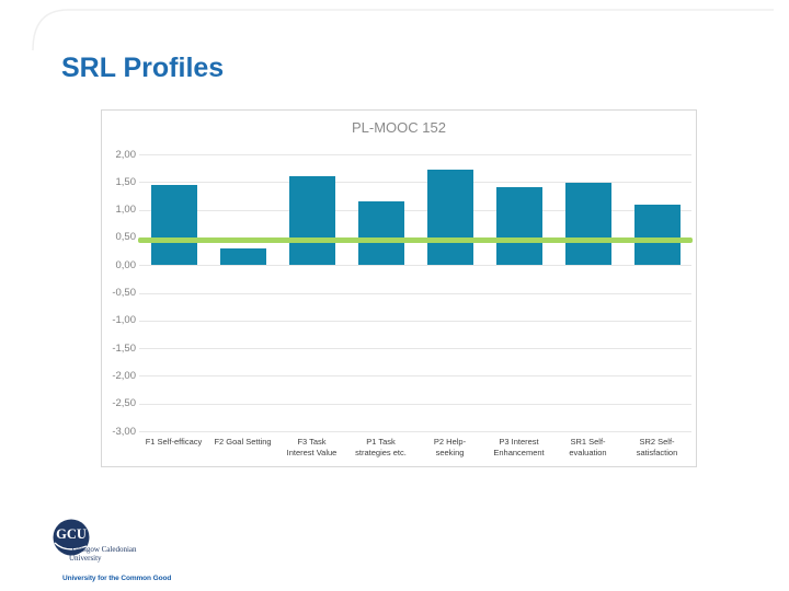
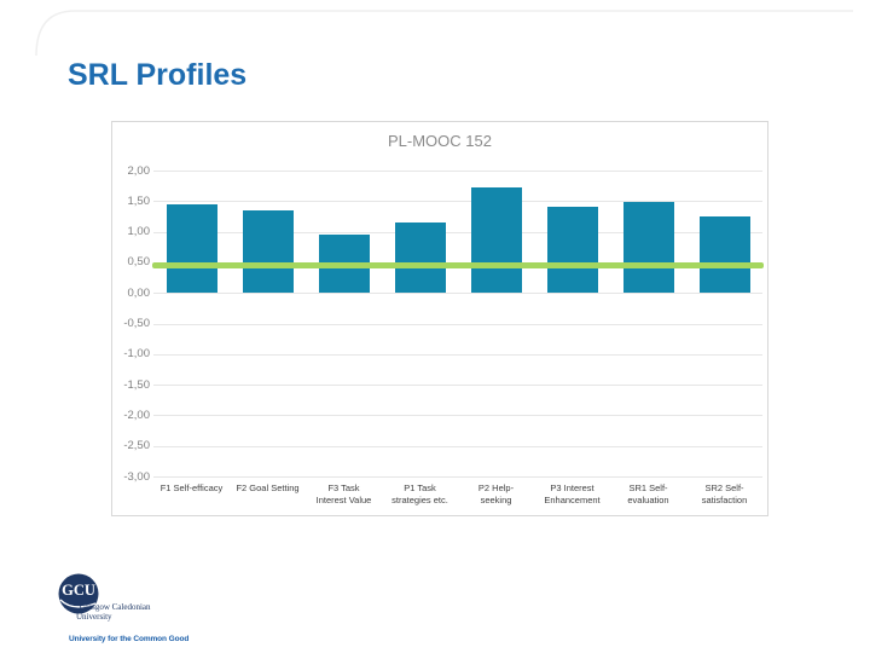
F2 Goal Setting: 0,3 -> 1,3
F3 Task Interest Value: 1,6 -> 0,9
SR2 Self- satisfaction: 1,1 -> 1,2
